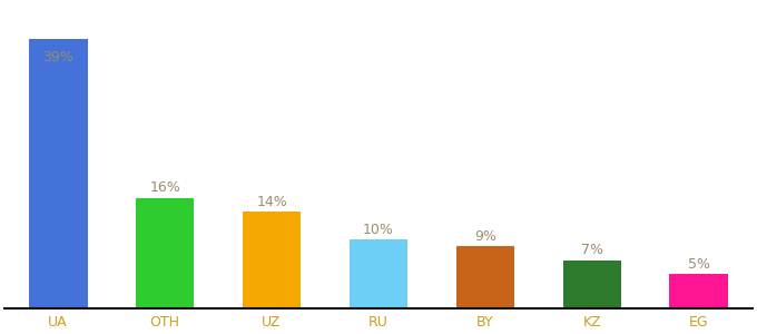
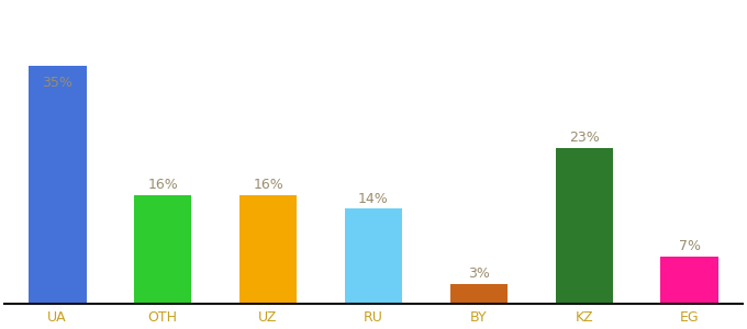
UA: 39% -> 35%
UZ: 14% -> 16%
RU: 10% -> 14%
BY: 9% -> 3%
KZ: 7% -> 23%
EG: 5% -> 7%
